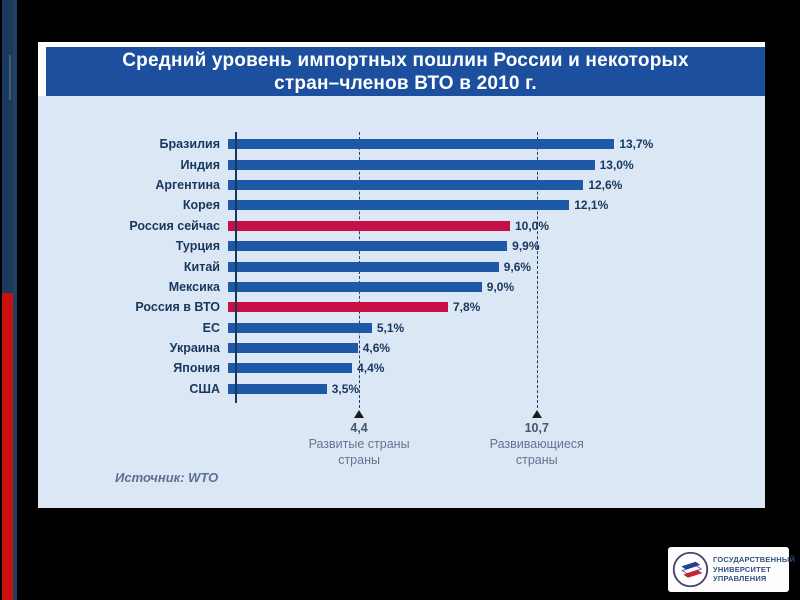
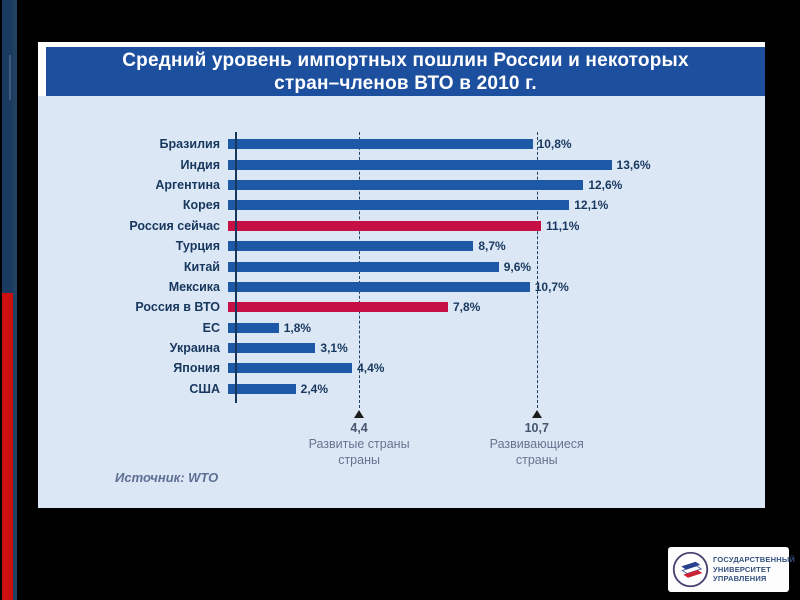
Бразилия: 13,7% -> 10,8%
Индия: 13,0% -> 13,6%
Россия сейчас: 10,0% -> 11,1%
Турция: 9,9% -> 8,7%
Мексика: 9,0% -> 10,7%
ЕС: 5,1% -> 1,8%
Украина: 4,6% -> 3,1%
США: 3,5% -> 2,4%
